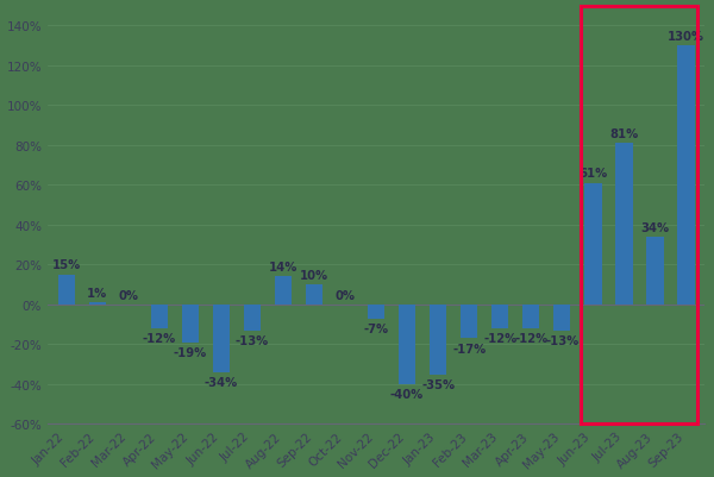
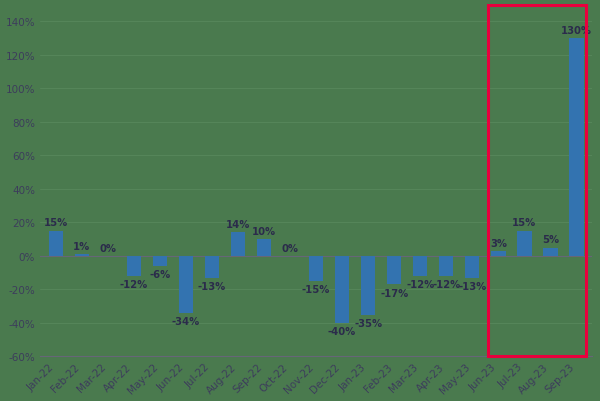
May-22: -19% -> -6%
Nov-22: -7% -> -15%
Jun-23: 61% -> 3%
Jul-23: 81% -> 15%
Aug-23: 34% -> 5%
